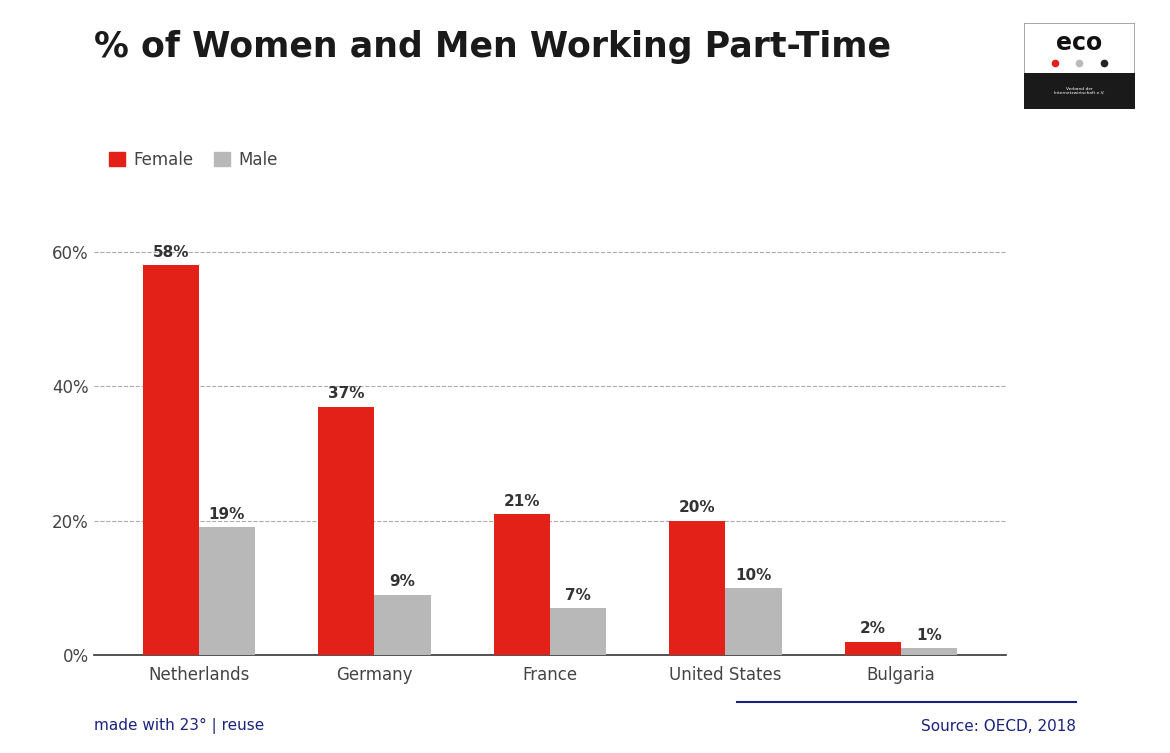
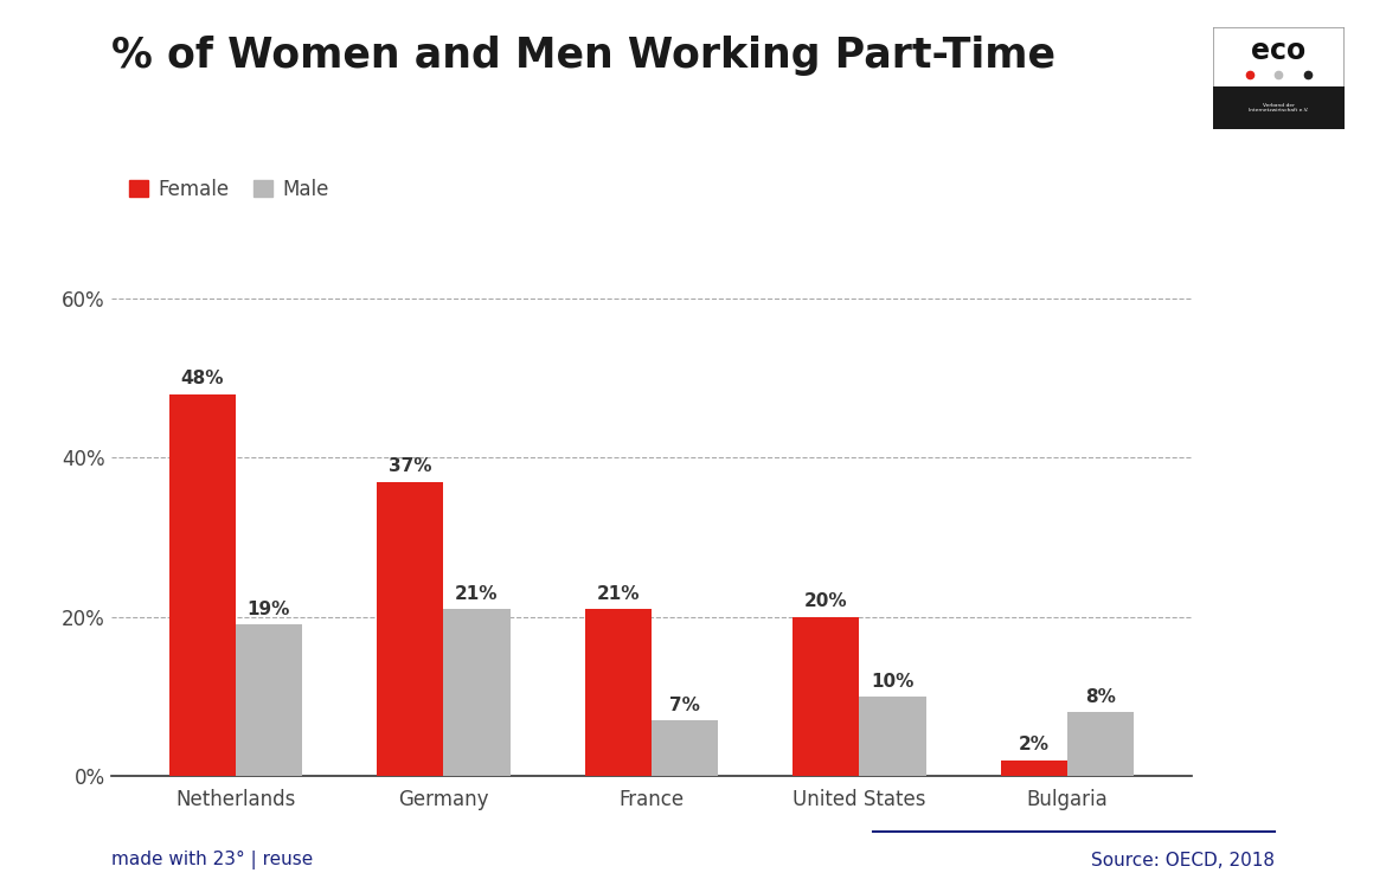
Female/Netherlands: 58% -> 48%
Male/Germany: 9% -> 21%
Male/Bulgaria: 1% -> 8%
